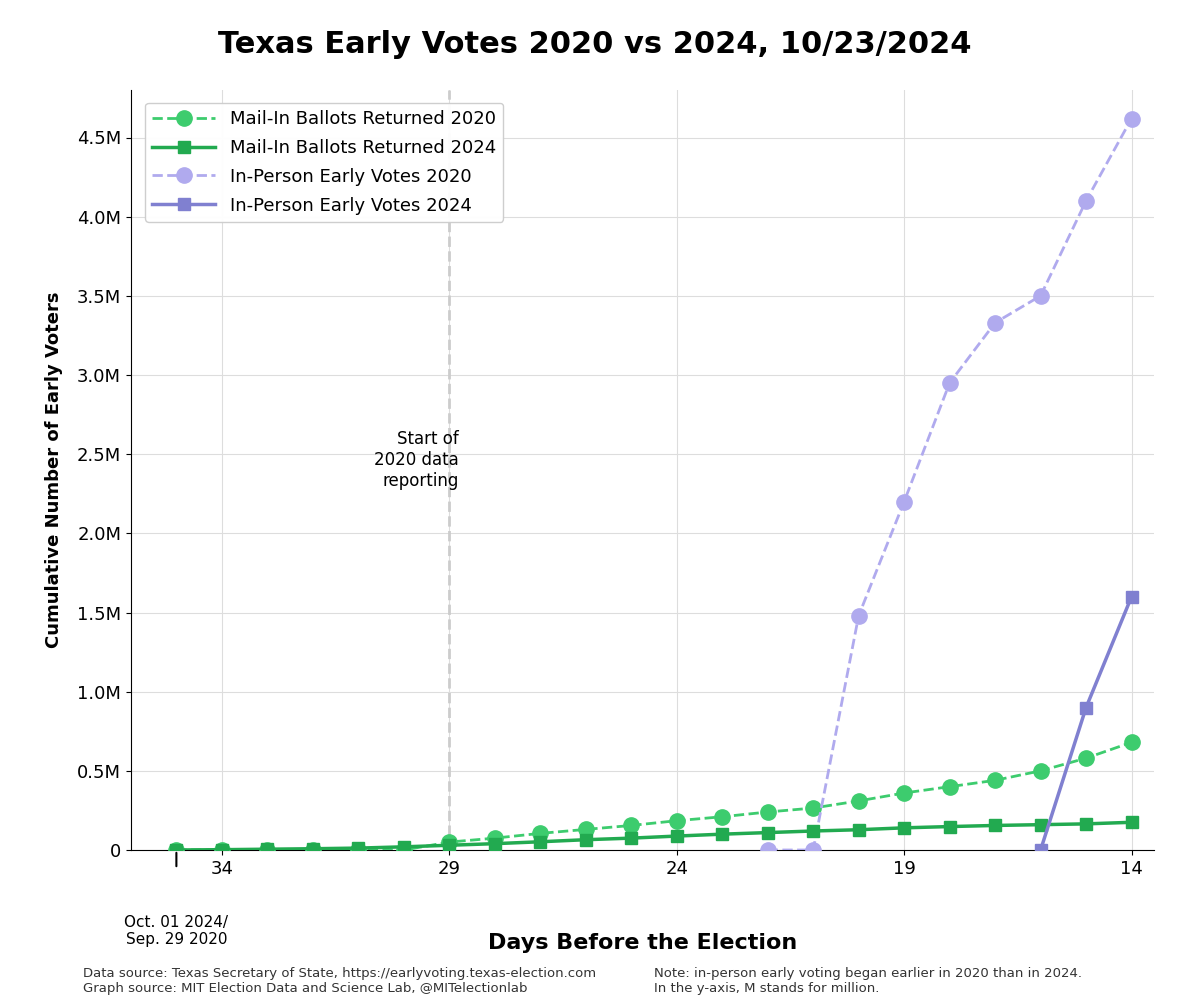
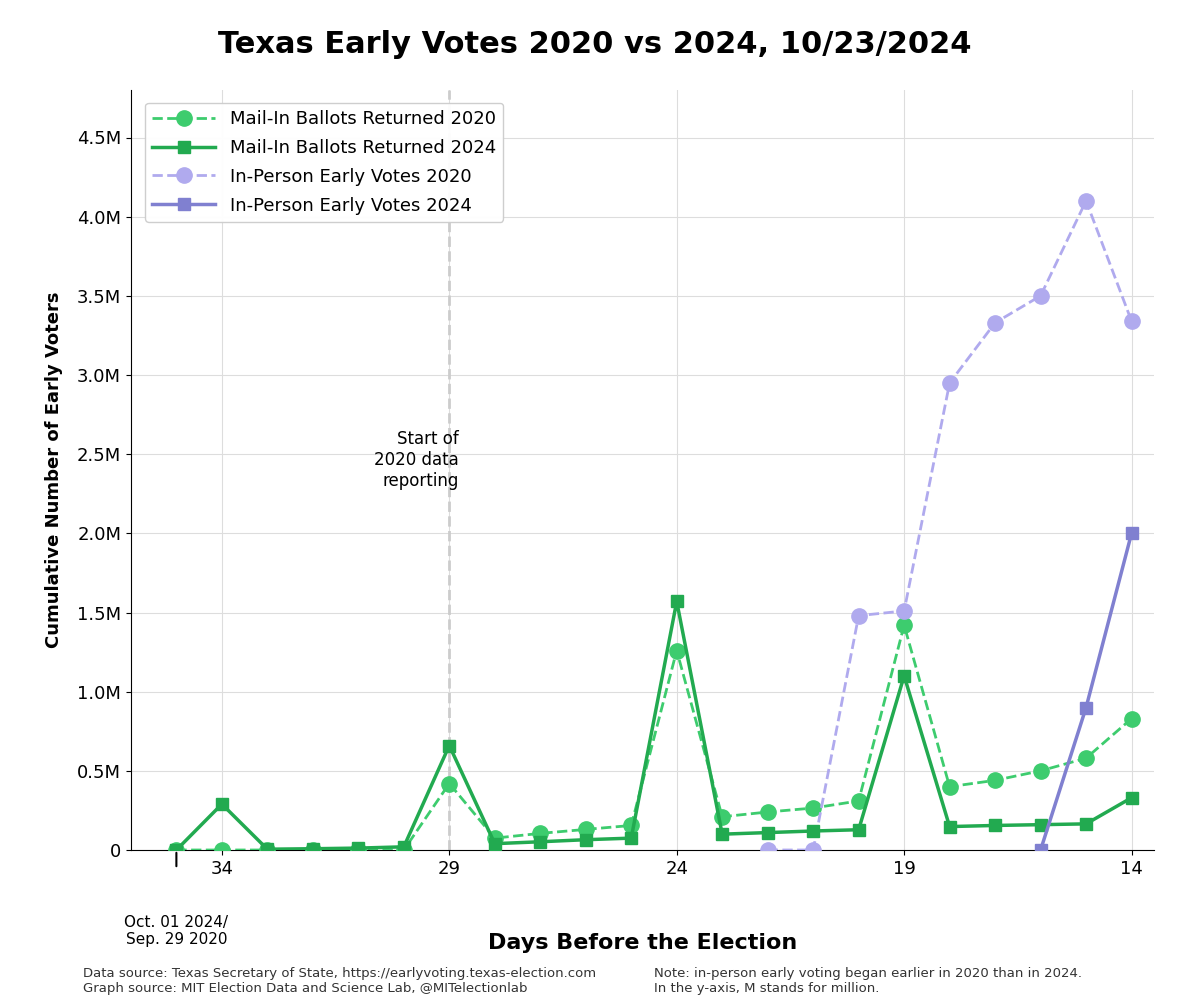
Mail-In Ballots Returned 2024/34: 0.00M -> 0.29M
Mail-In Ballots Returned 2020/29: 0.05M -> 0.42M
Mail-In Ballots Returned 2024/29: 0.03M -> 0.66M
Mail-In Ballots Returned 2020/24: 0.18M -> 1.26M
Mail-In Ballots Returned 2024/24: 0.09M -> 1.57M
Mail-In Ballots Returned 2020/19: 0.36M -> 1.42M
Mail-In Ballots Returned 2024/19: 0.14M -> 1.10M
In-Person Early Votes 2020/19: 2.20M -> 1.51M
Mail-In Ballots Returned 2020/14: 0.68M -> 0.83M
Mail-In Ballots Returned 2024/14: 0.18M -> 0.33M
In-Person Early Votes 2020/14: 4.62M -> 3.34M
In-Person Early Votes 2024/14: 1.6M -> 2.0M
